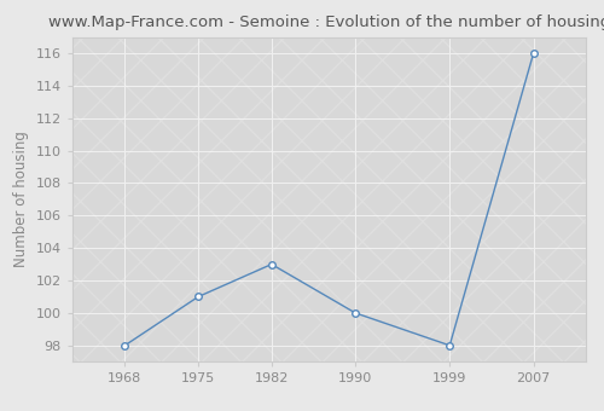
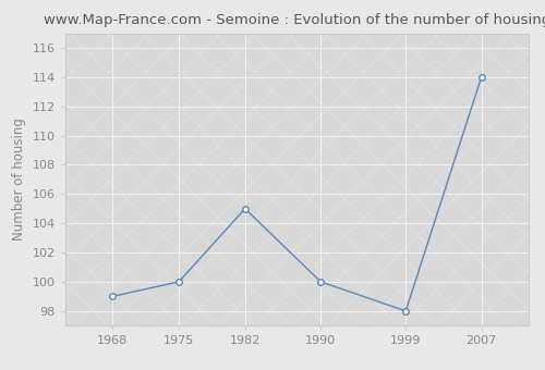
1968: 98 -> 99
1975: 101 -> 100
1982: 103 -> 105
2007: 116 -> 114
